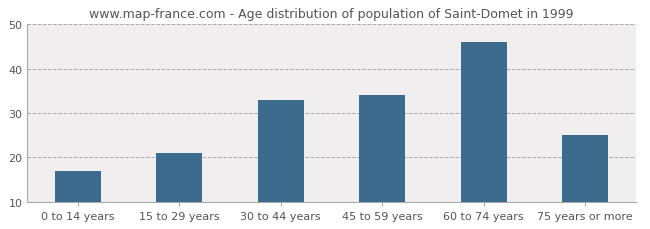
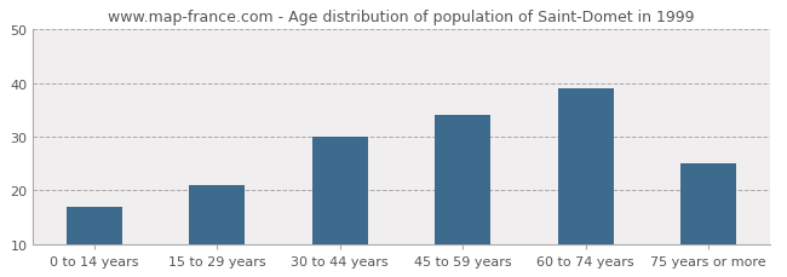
30 to 44 years: 33 -> 30
60 to 74 years: 46 -> 39
